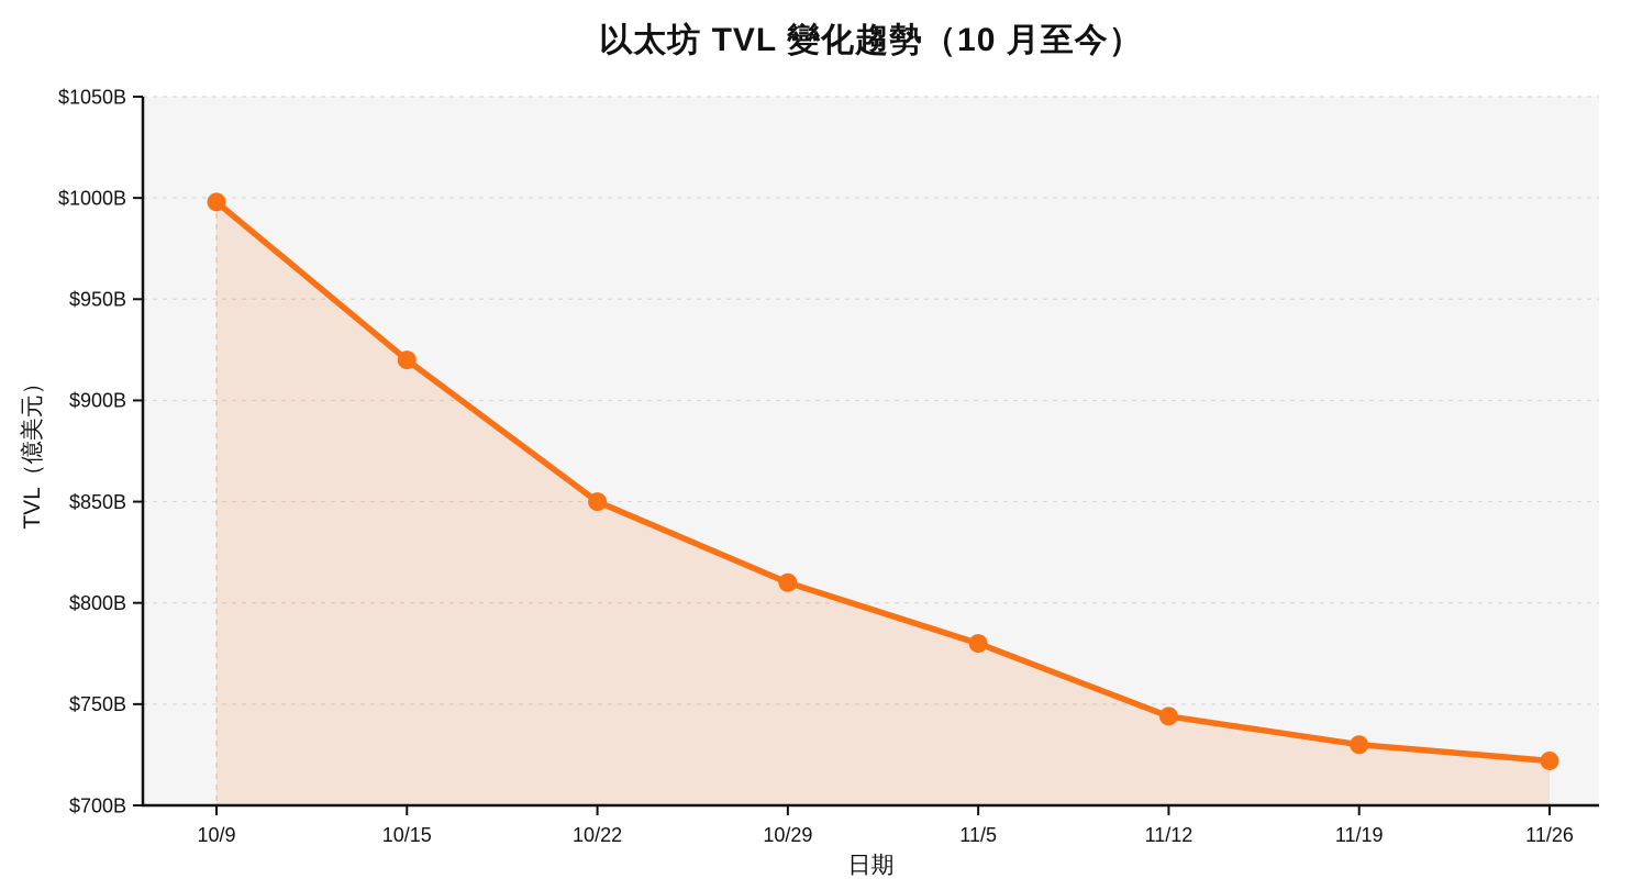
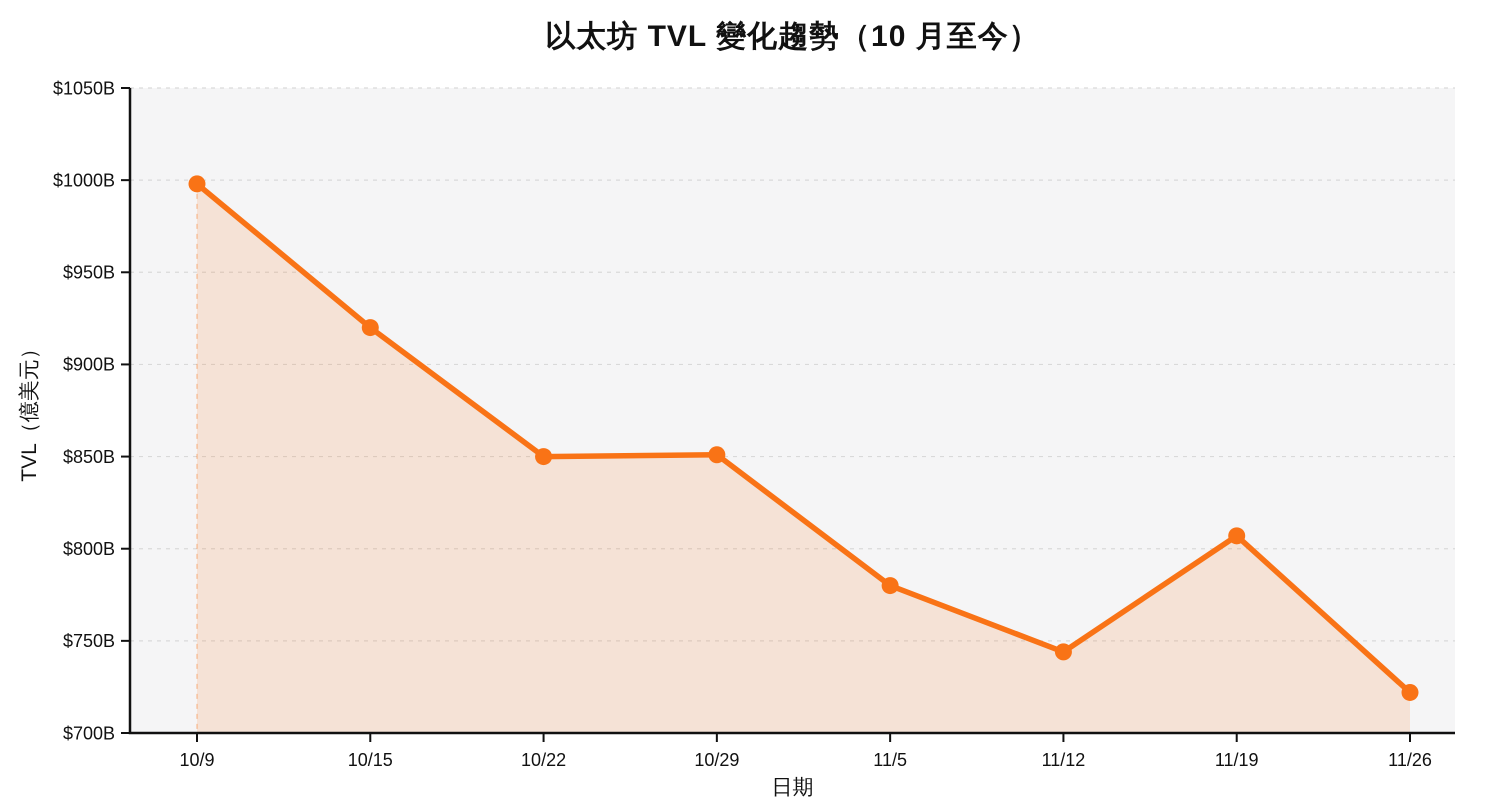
10/29: $810B -> $851B
11/19: $730B -> $807B
